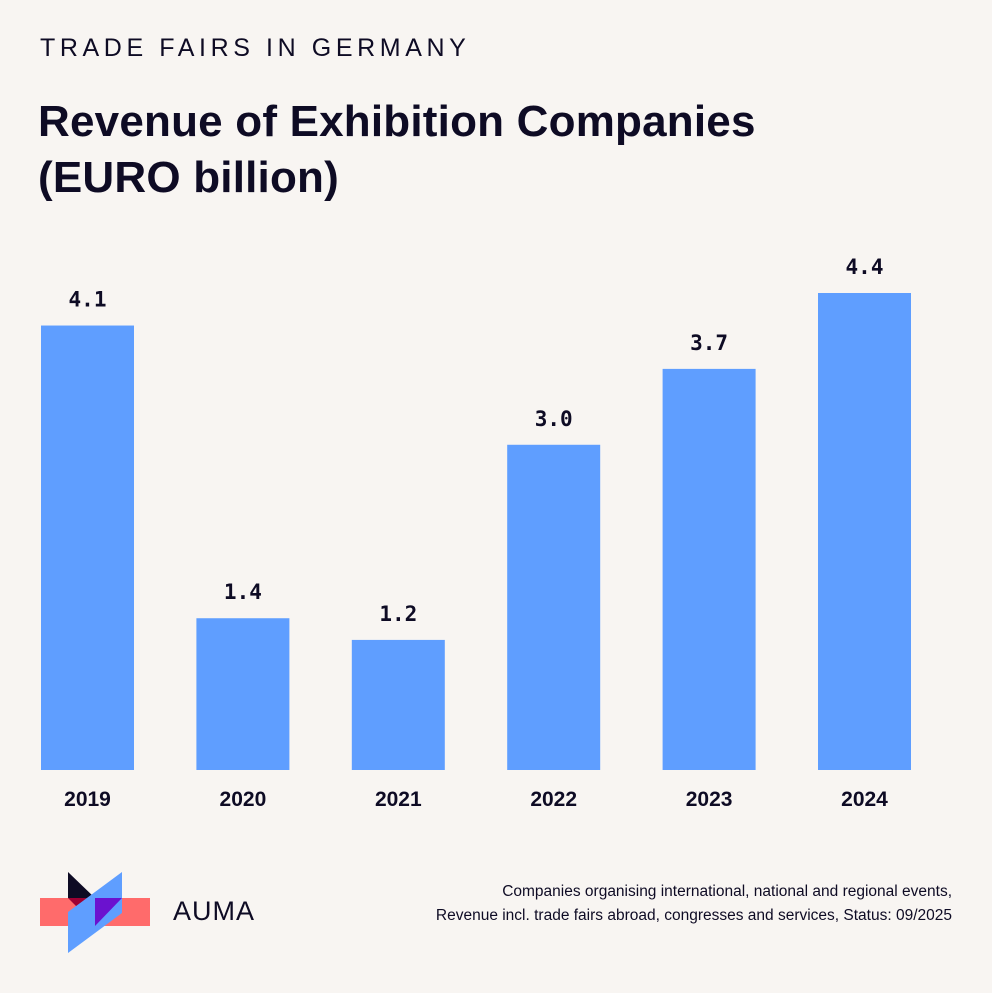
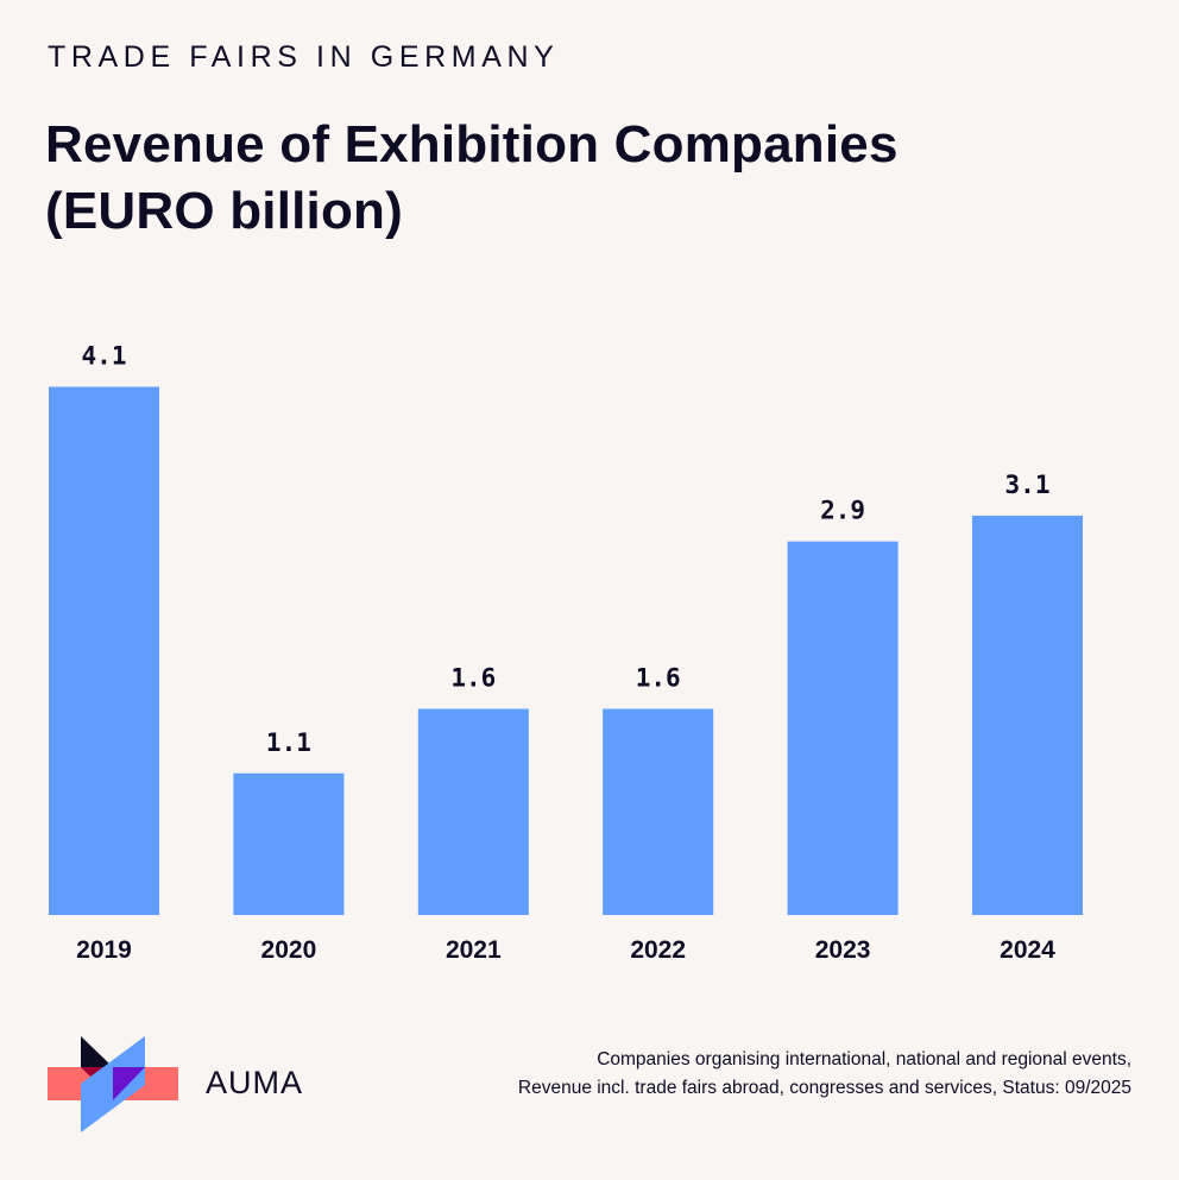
2020: 1.4 -> 1.1
2021: 1.2 -> 1.6
2022: 3.0 -> 1.6
2023: 3.7 -> 2.9
2024: 4.4 -> 3.1
